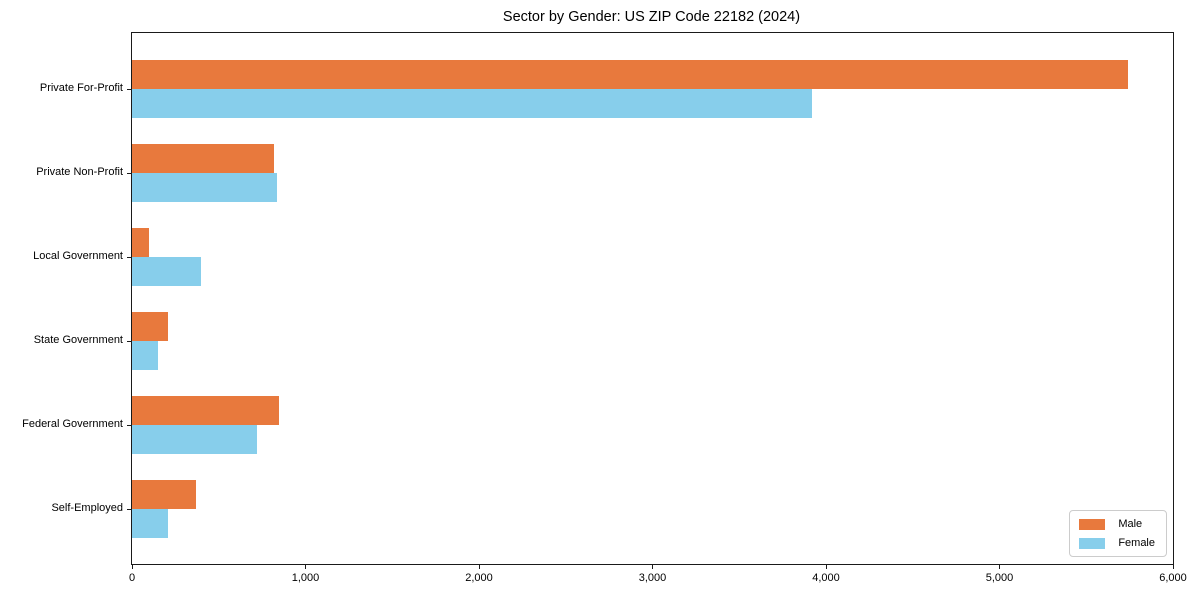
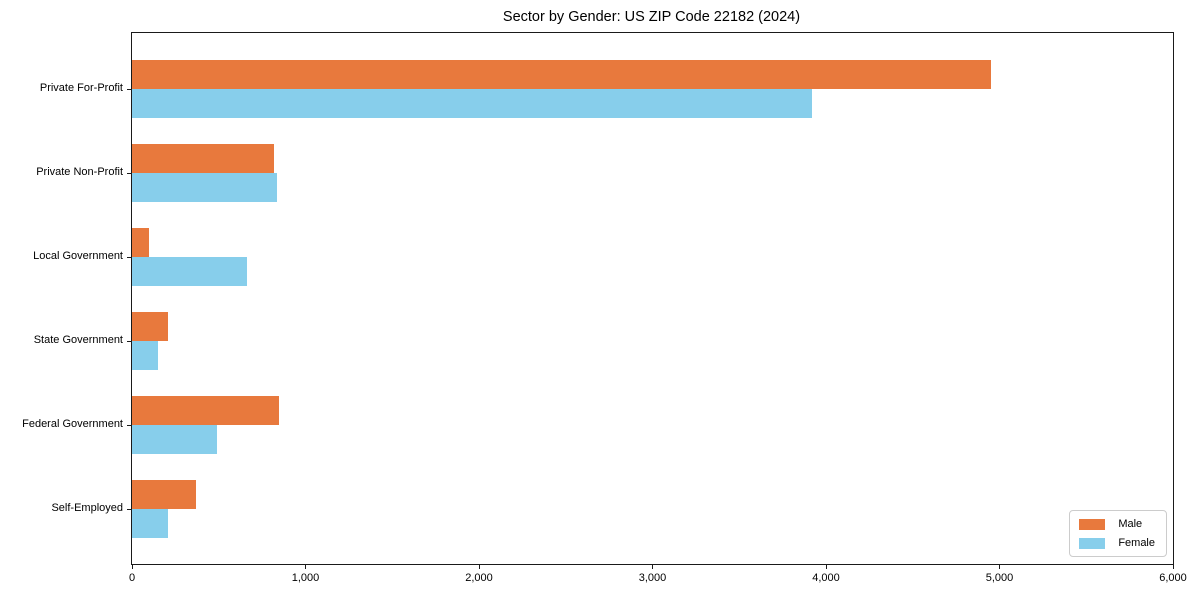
Male/Private For-Profit: 5740 -> 4950
Female/Local Government: 400 -> 660
Female/Federal Government: 720 -> 490
